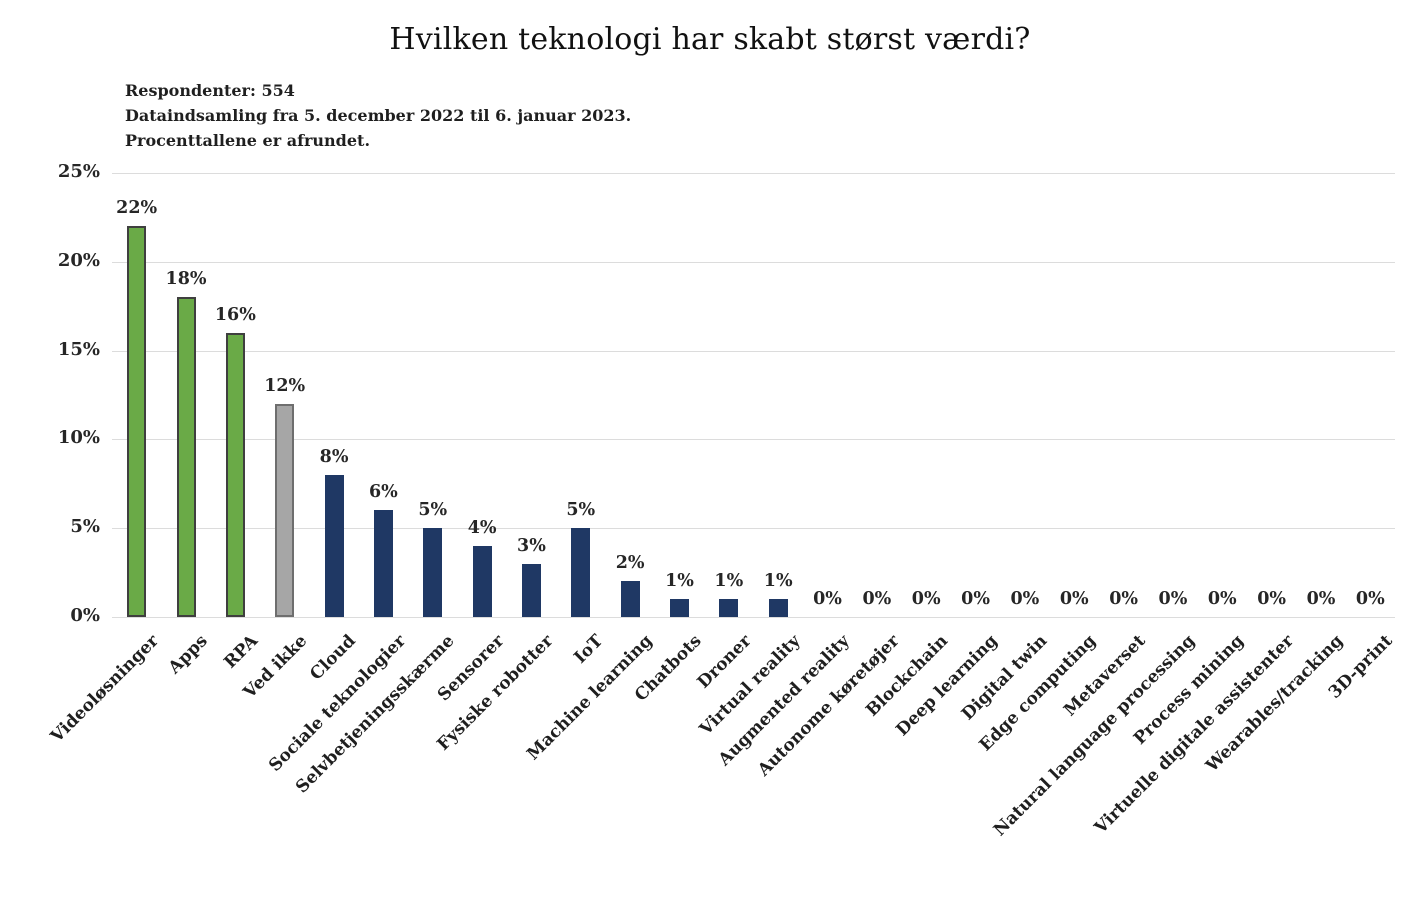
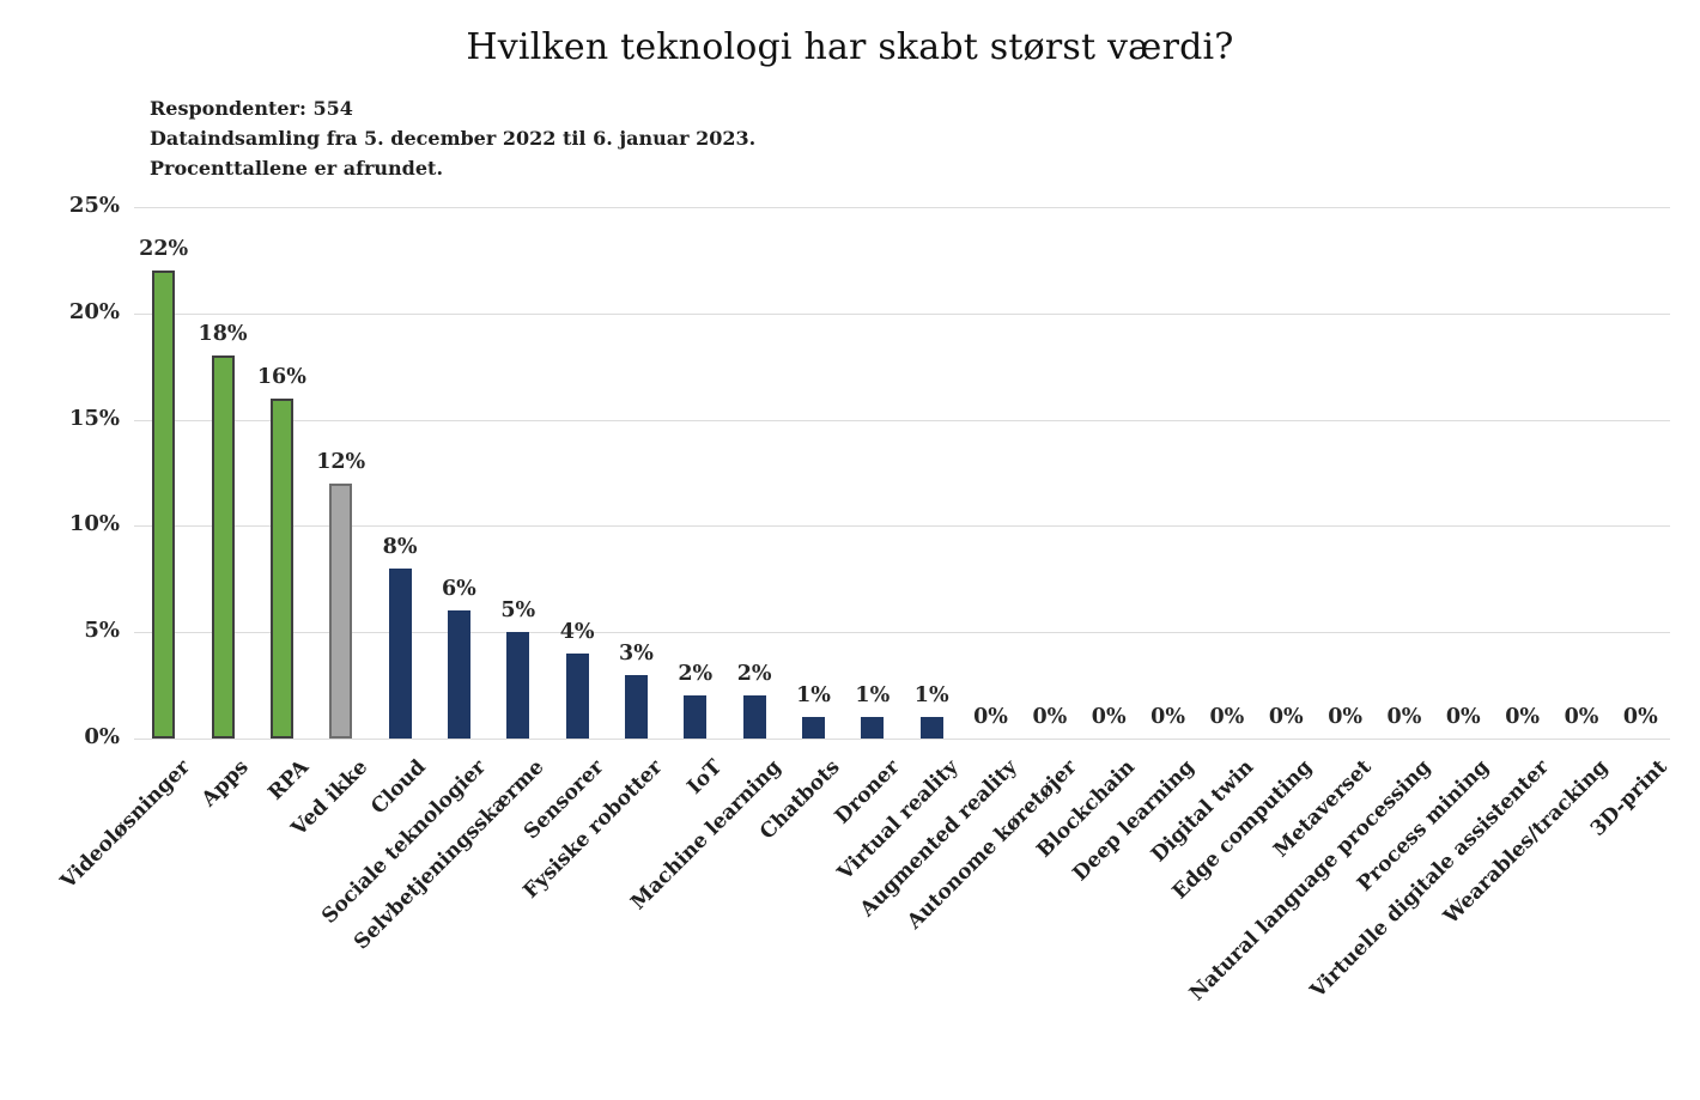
IoT: 5% -> 2%
